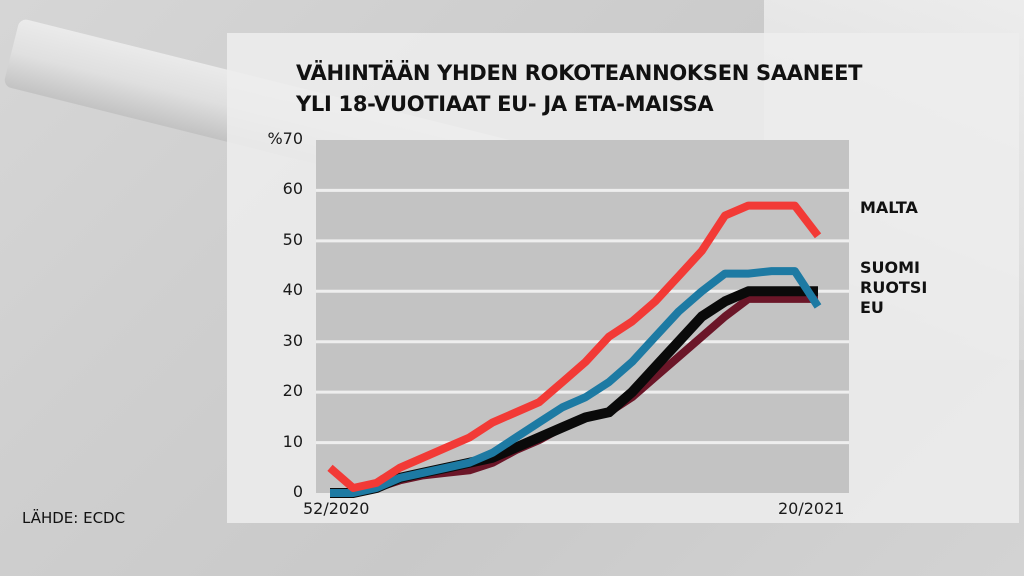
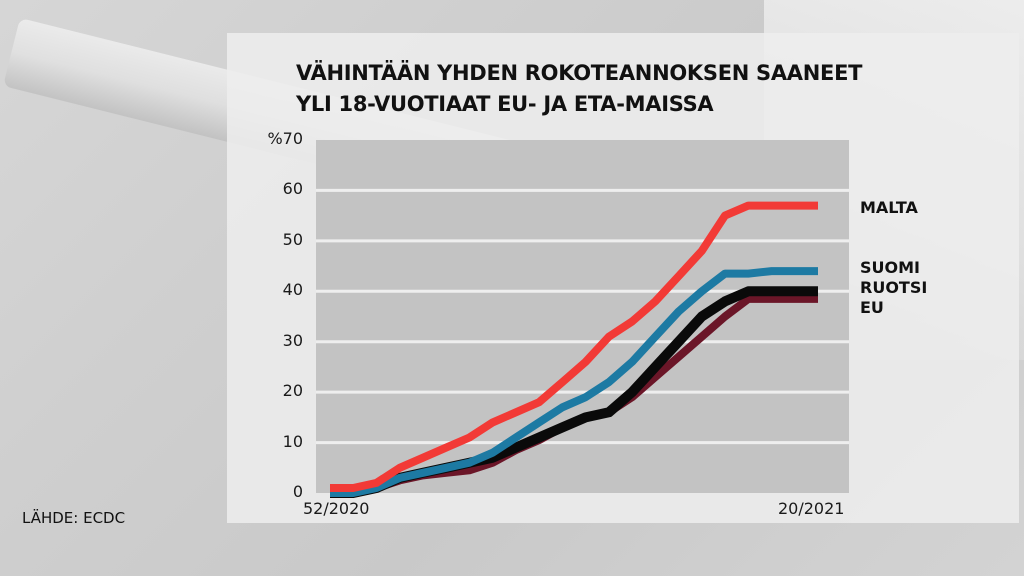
MALTA/52/2020: 5 -> 1
MALTA/20/2021: 51 -> 57
SUOMI/20/2021: 37 -> 44
